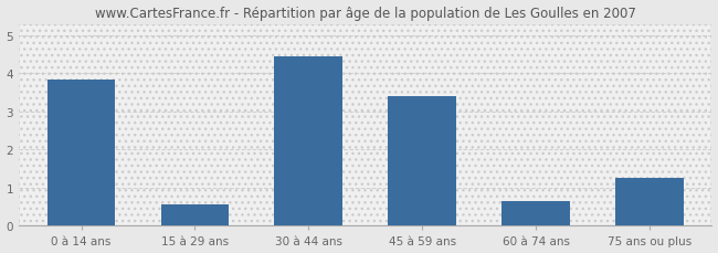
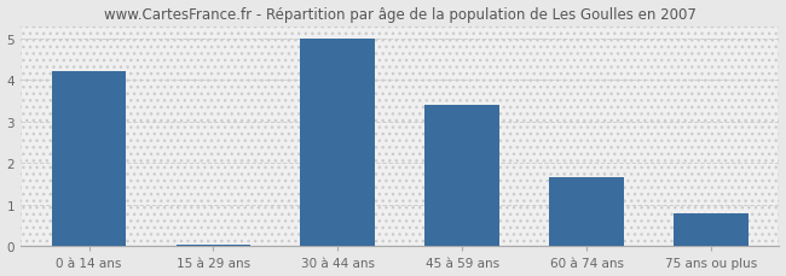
0 à 14 ans: 3.85 -> 4.20
15 à 29 ans: 0.55 -> 0.05
30 à 44 ans: 4.45 -> 5.00
60 à 74 ans: 0.65 -> 1.65
75 ans ou plus: 1.25 -> 0.80
